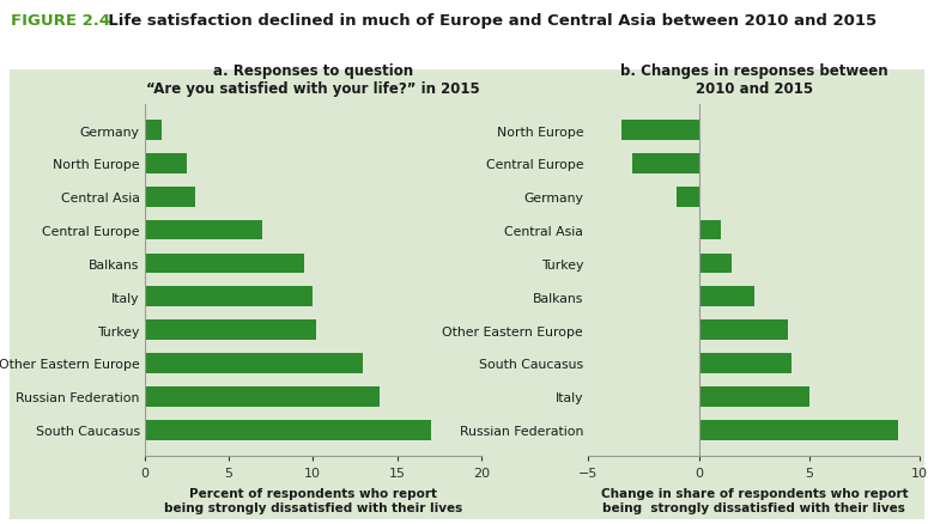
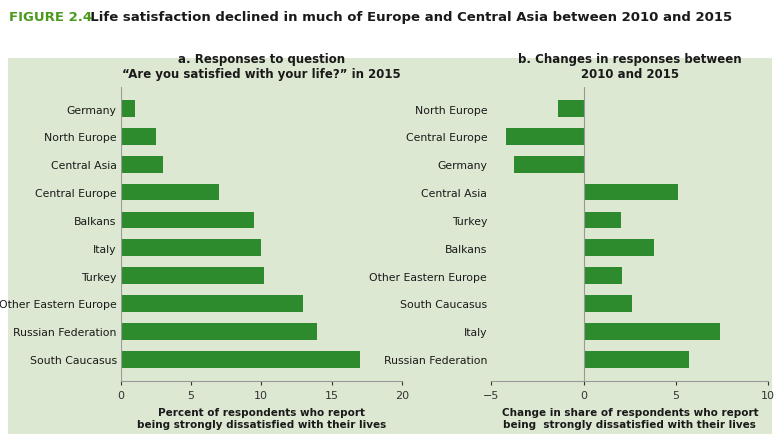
b. Changes in responses between 2010 and 2015/North Europe: -3.5 -> -1.4
b. Changes in responses between 2010 and 2015/Central Europe: -3.0 -> -4.2
b. Changes in responses between 2010 and 2015/Germany: -1.0 -> -3.8
b. Changes in responses between 2010 and 2015/Central Asia: 1.0 -> 5.1
b. Changes in responses between 2010 and 2015/Turkey: 1.5 -> 2.0
b. Changes in responses between 2010 and 2015/Balkans: 2.5 -> 3.8
b. Changes in responses between 2010 and 2015/Other Eastern Europe: 4.0 -> 2.1
b. Changes in responses between 2010 and 2015/South Caucasus: 4.2 -> 2.6
b. Changes in responses between 2010 and 2015/Italy: 5.0 -> 7.4
b. Changes in responses between 2010 and 2015/Russian Federation: 9.0 -> 5.7
